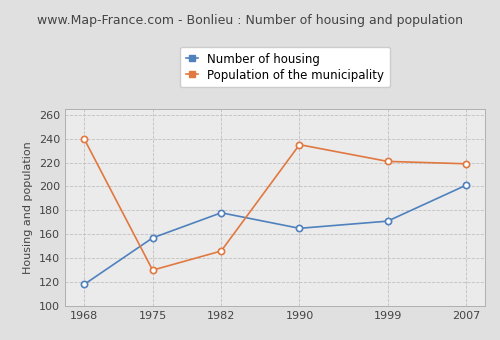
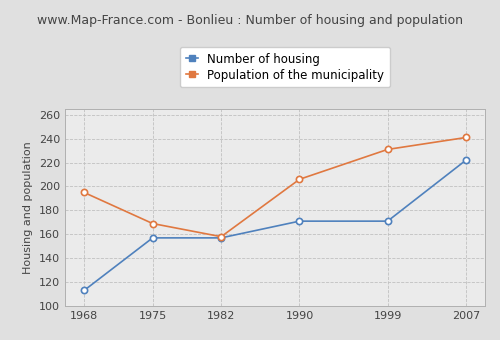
Number of housing/1968: 118 -> 113
Population of the municipality/1968: 240 -> 195
Population of the municipality/1975: 130 -> 169
Number of housing/1982: 178 -> 157
Population of the municipality/1982: 146 -> 158
Number of housing/1990: 165 -> 171
Population of the municipality/1990: 235 -> 206
Population of the municipality/1999: 221 -> 231
Number of housing/2007: 201 -> 222
Population of the municipality/2007: 219 -> 241
